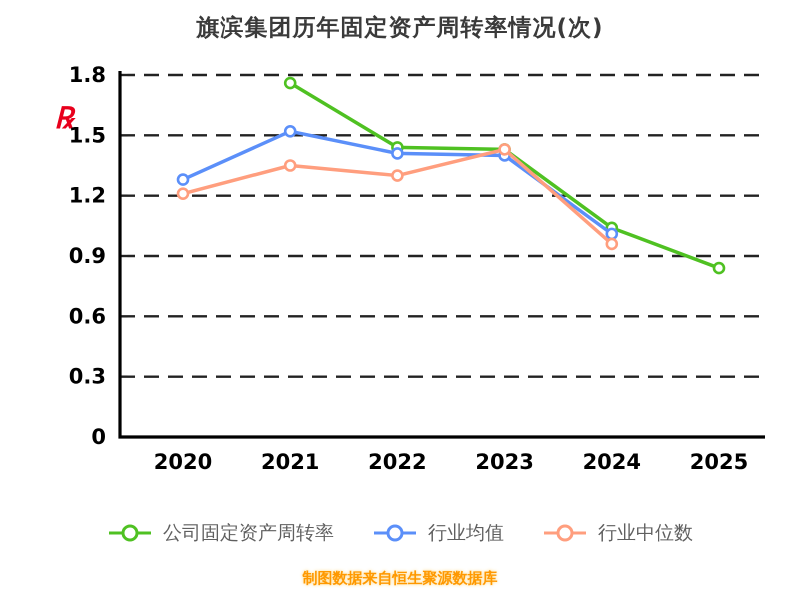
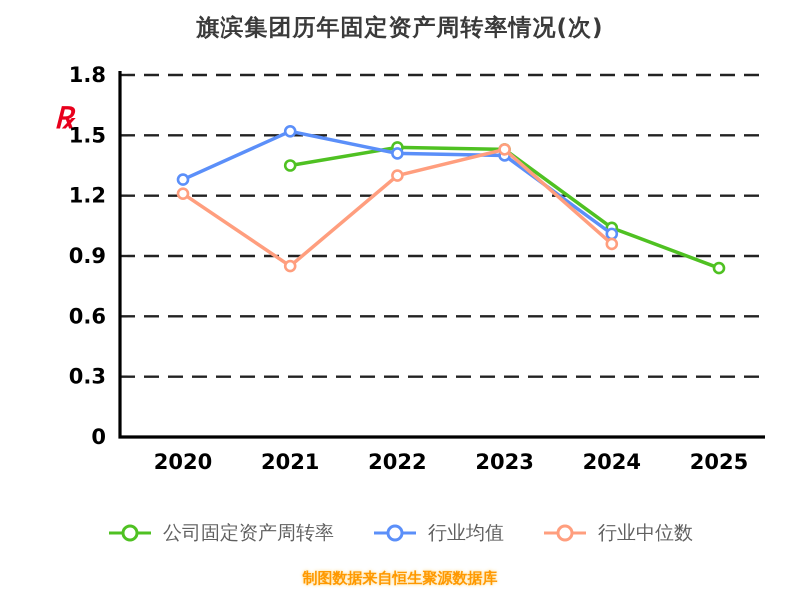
公司固定资产周转率/2021: 1.76 -> 1.35
行业中位数/2021: 1.35 -> 0.85
